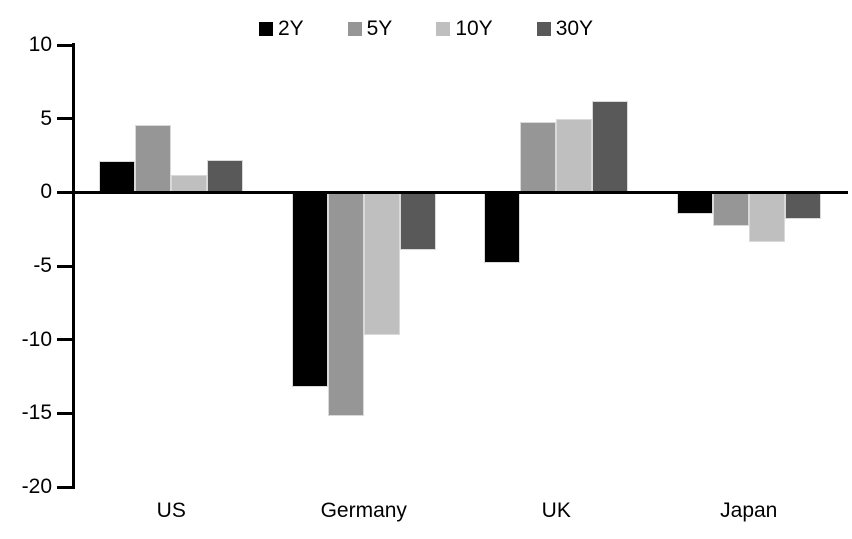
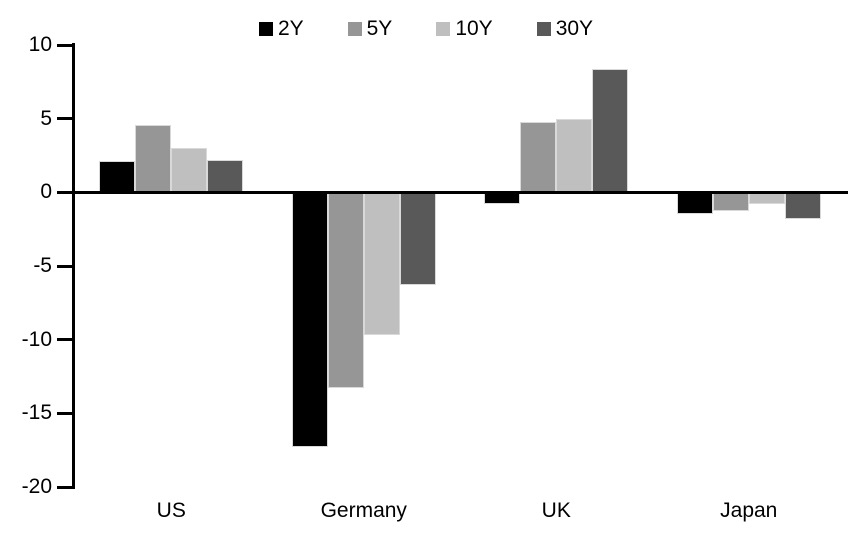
10Y/US: 1.2 -> 3.0
2Y/Germany: -13.2 -> -17.3
5Y/Germany: -15.2 -> -13.3
30Y/Germany: -3.9 -> -6.3
2Y/UK: -4.8 -> -0.8
30Y/UK: 6.2 -> 8.4
5Y/Japan: -2.3 -> -1.3
10Y/Japan: -3.4 -> -0.8
